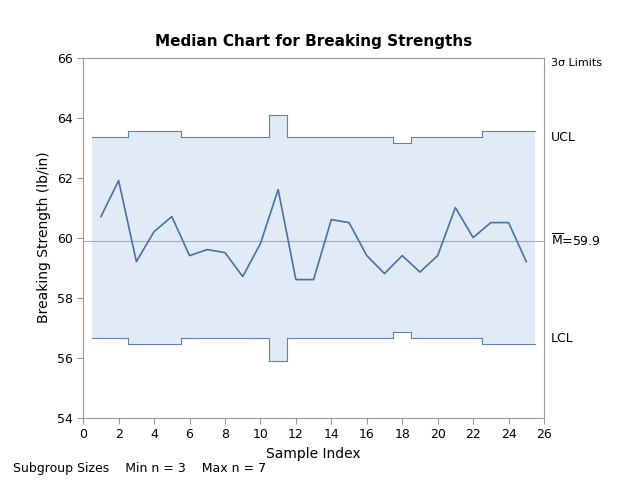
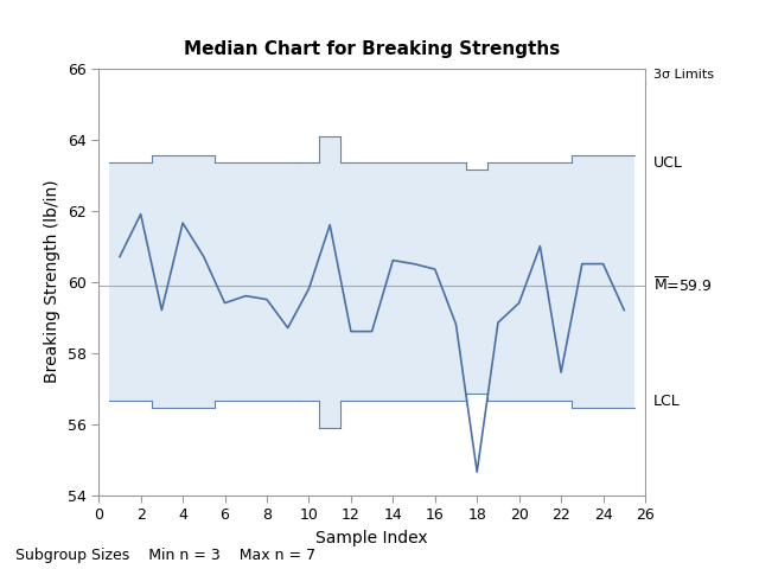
4: 60.20 -> 61.65
16: 59.40 -> 60.35
18: 59.40 -> 54.65
22: 60.00 -> 57.45
